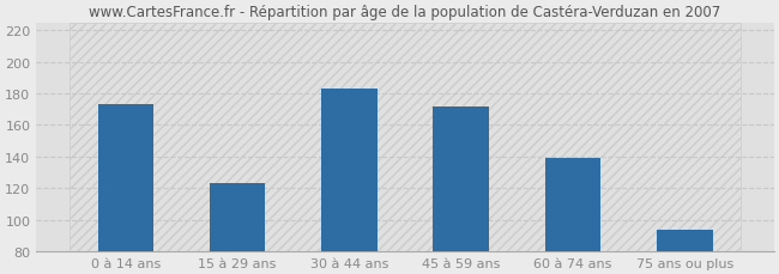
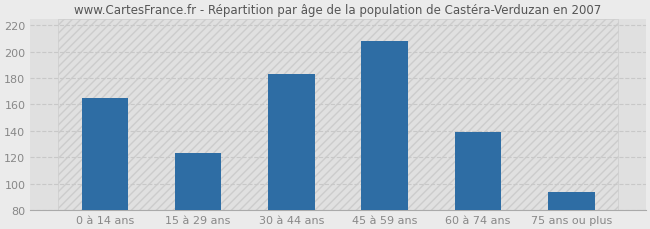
0 à 14 ans: 173 -> 165
45 à 59 ans: 172 -> 208
